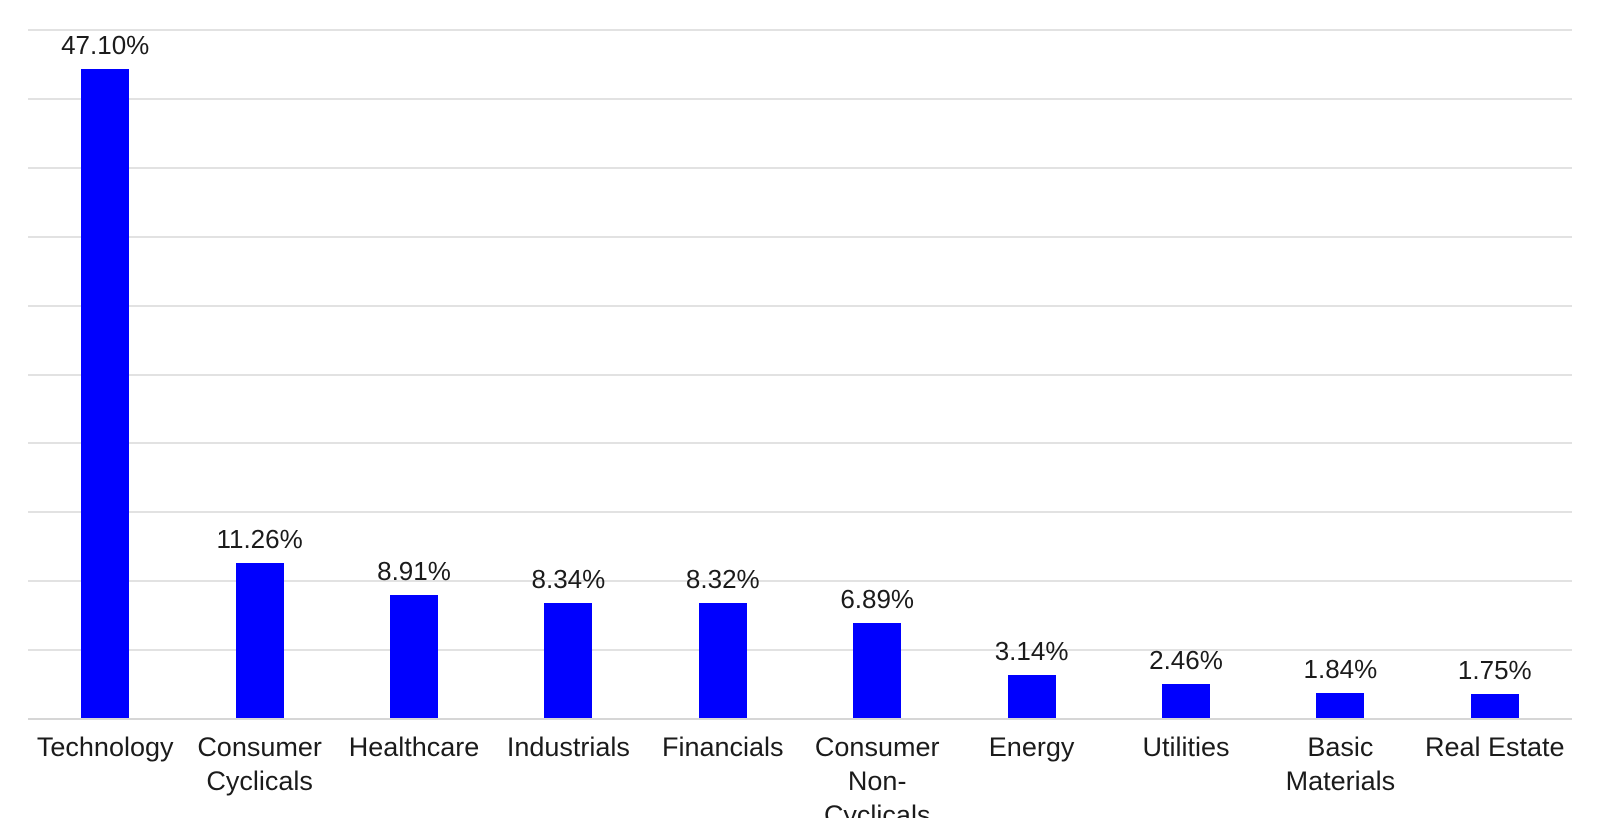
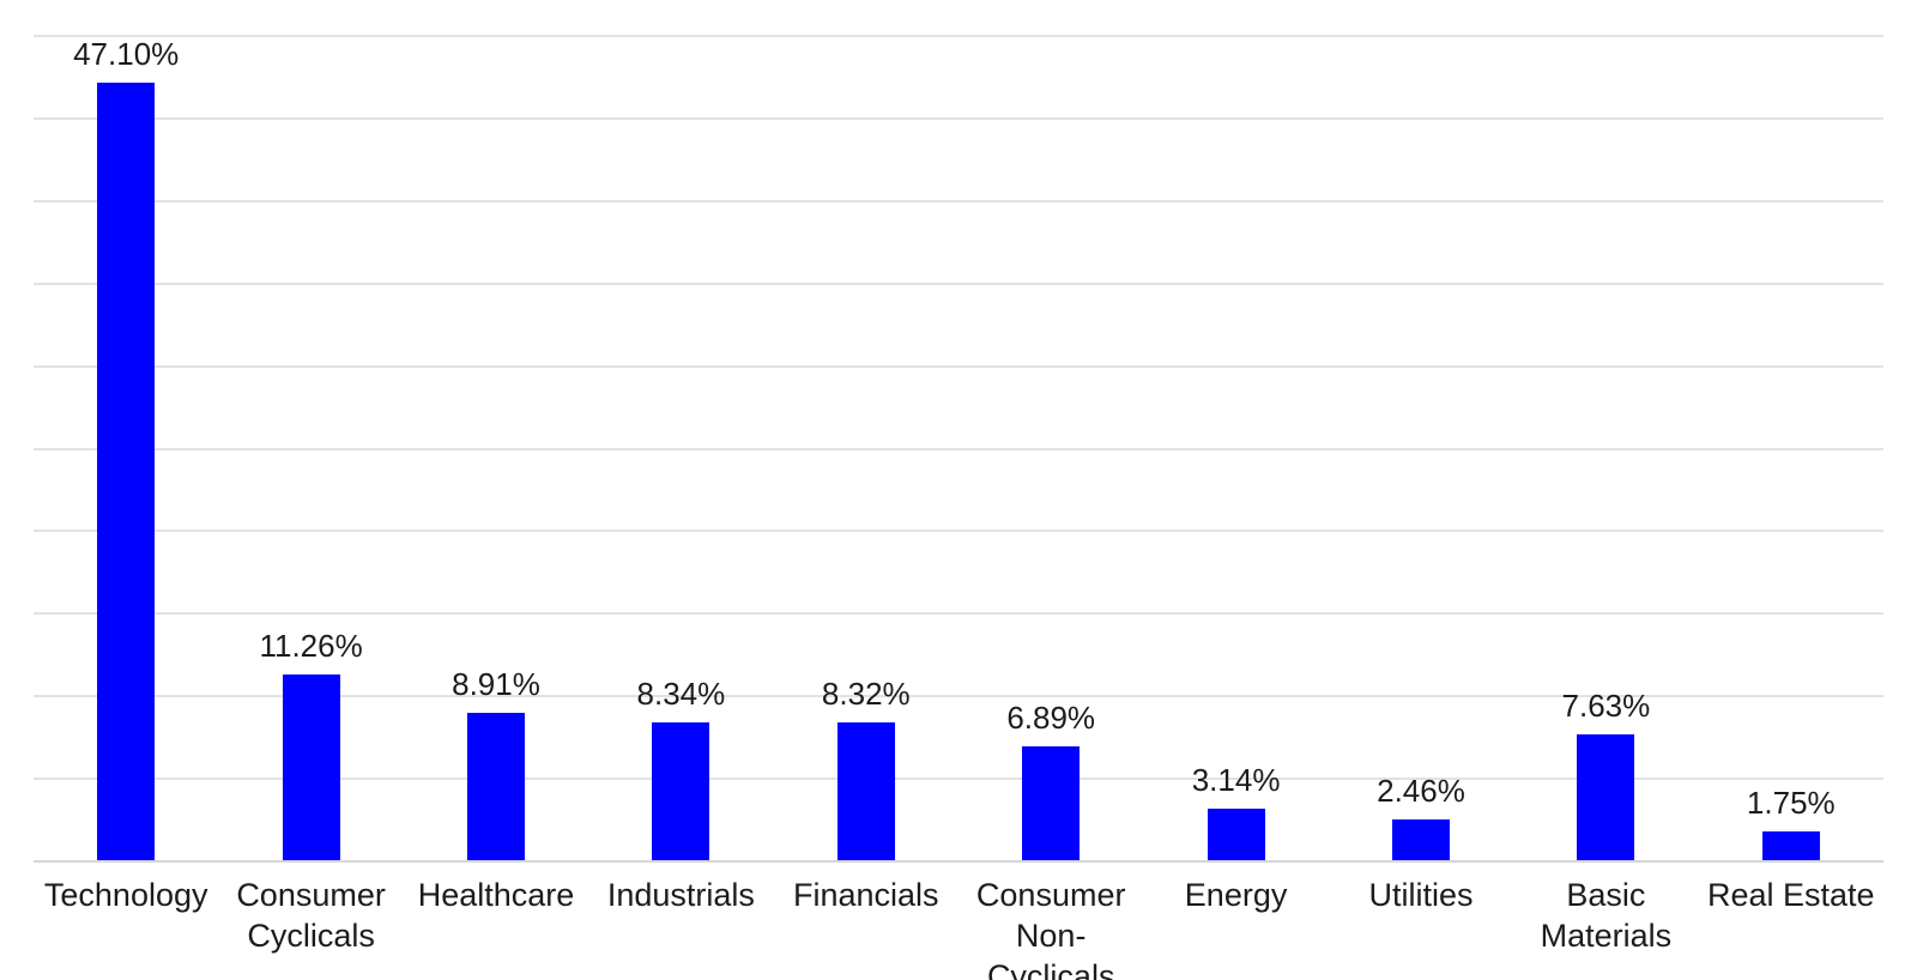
Basic Materials: 1.84% -> 7.63%
